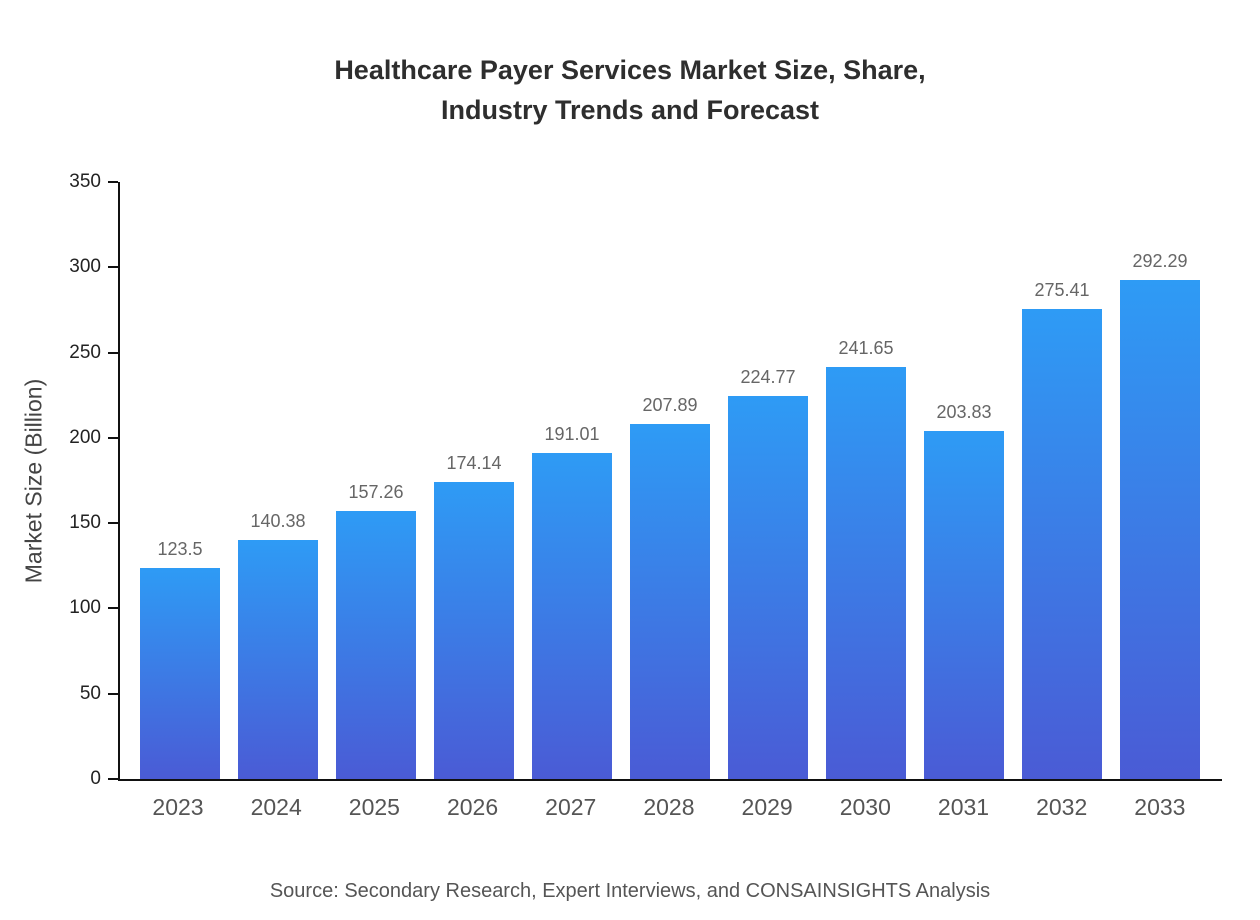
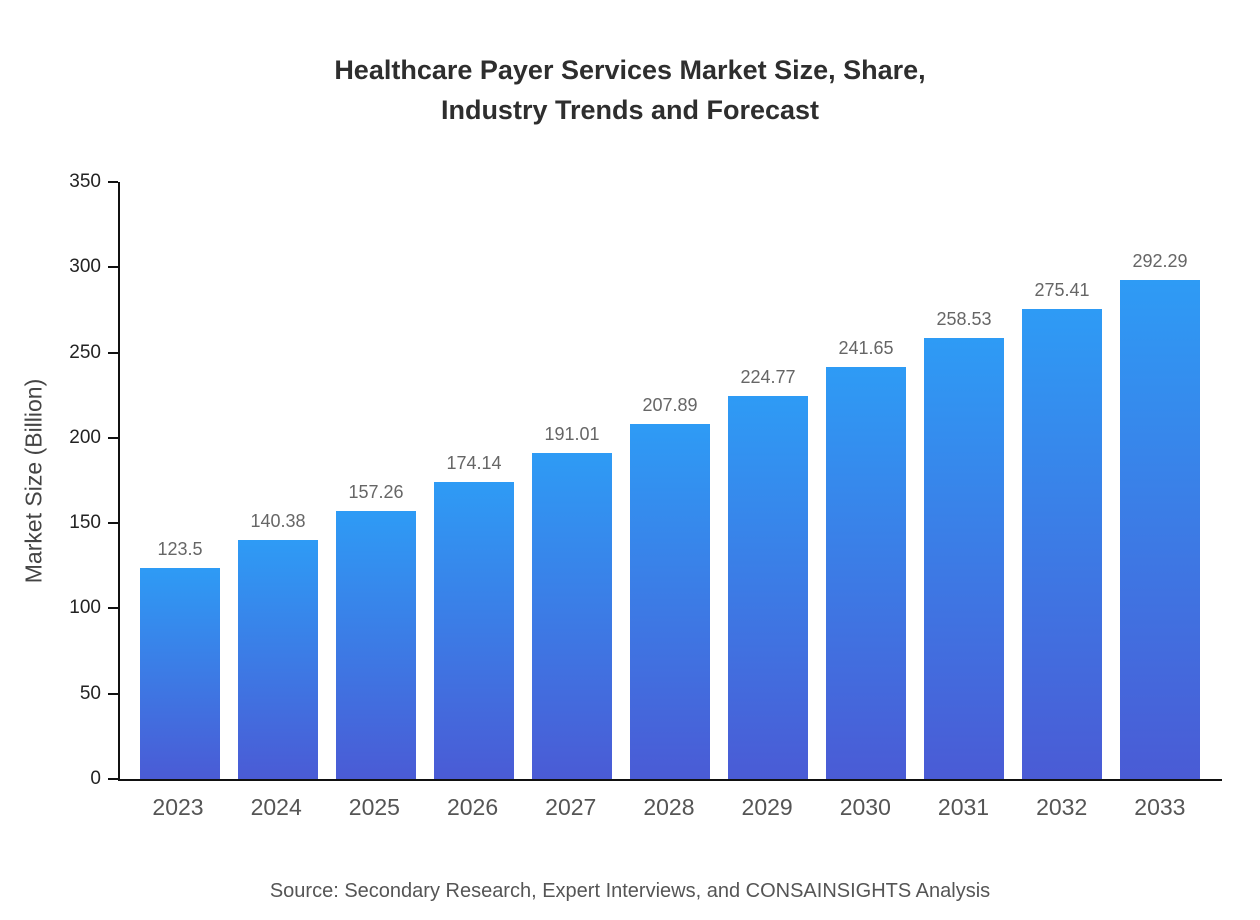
2031: 203.83 -> 258.53
